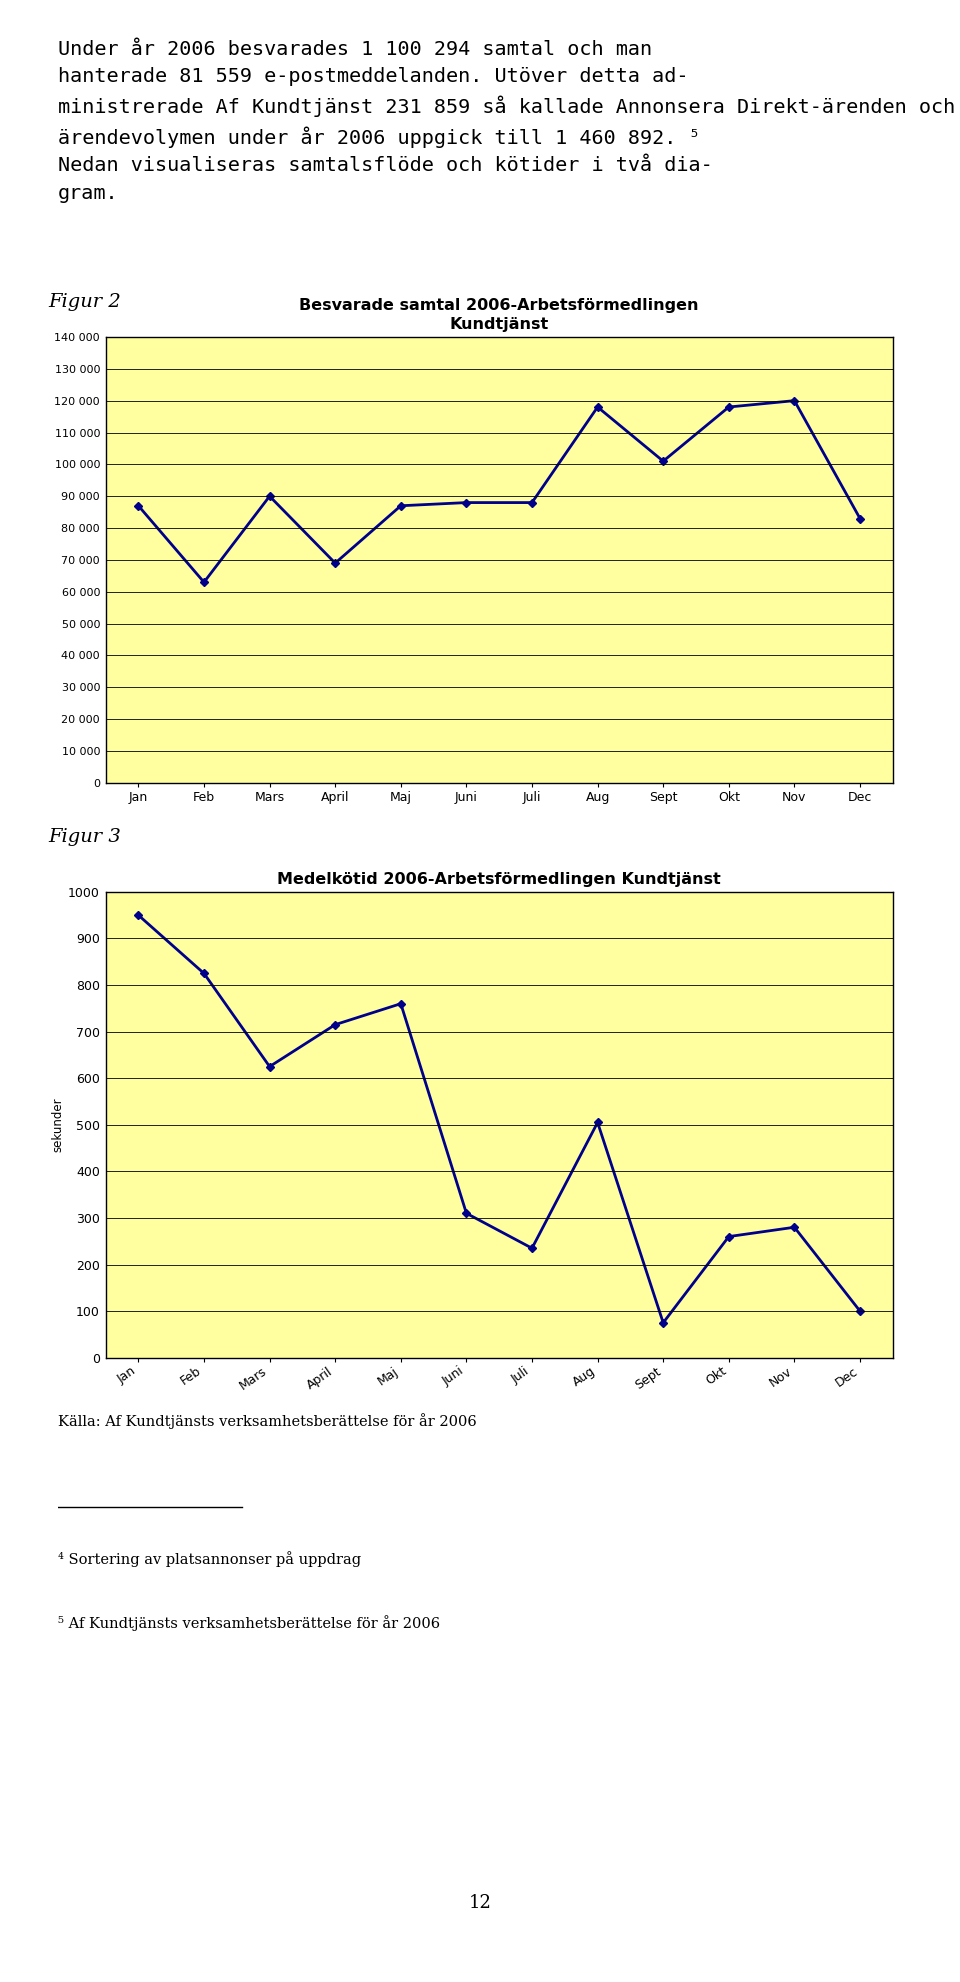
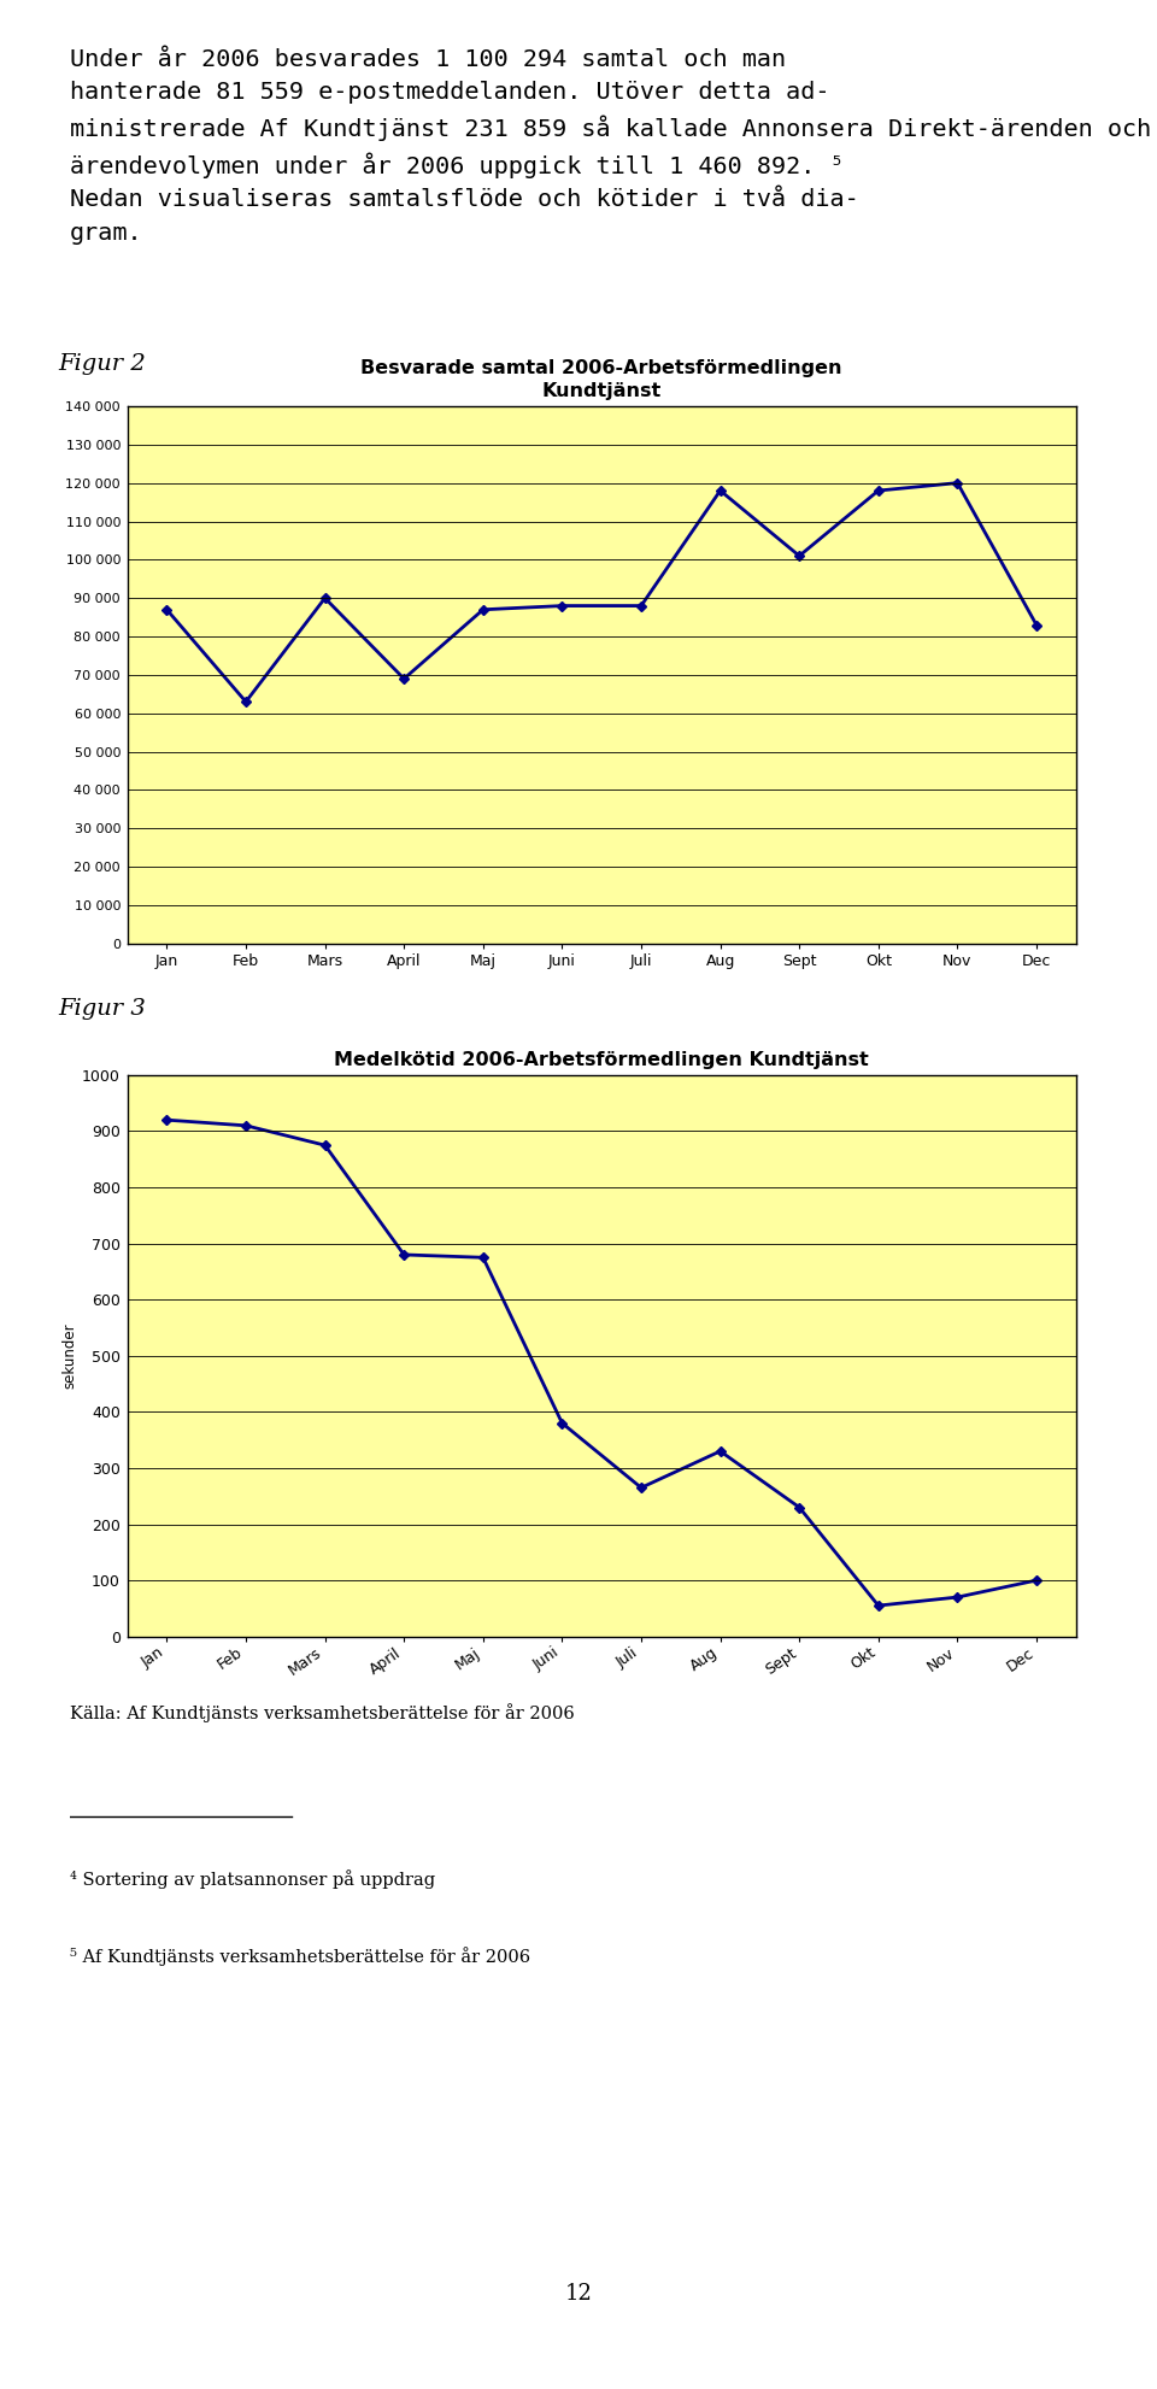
Medelkötid 2006-Arbetsförmedlingen Kundtjänst/Jan: 950 -> 920
Medelkötid 2006-Arbetsförmedlingen Kundtjänst/Feb: 825 -> 910
Medelkötid 2006-Arbetsförmedlingen Kundtjänst/Mars: 625 -> 875
Medelkötid 2006-Arbetsförmedlingen Kundtjänst/April: 715 -> 680
Medelkötid 2006-Arbetsförmedlingen Kundtjänst/Maj: 760 -> 675
Medelkötid 2006-Arbetsförmedlingen Kundtjänst/Juni: 310 -> 380
Medelkötid 2006-Arbetsförmedlingen Kundtjänst/Juli: 235 -> 265
Medelkötid 2006-Arbetsförmedlingen Kundtjänst/Aug: 505 -> 330
Medelkötid 2006-Arbetsförmedlingen Kundtjänst/Sept: 75 -> 230
Medelkötid 2006-Arbetsförmedlingen Kundtjänst/Okt: 260 -> 55
Medelkötid 2006-Arbetsförmedlingen Kundtjänst/Nov: 280 -> 70
